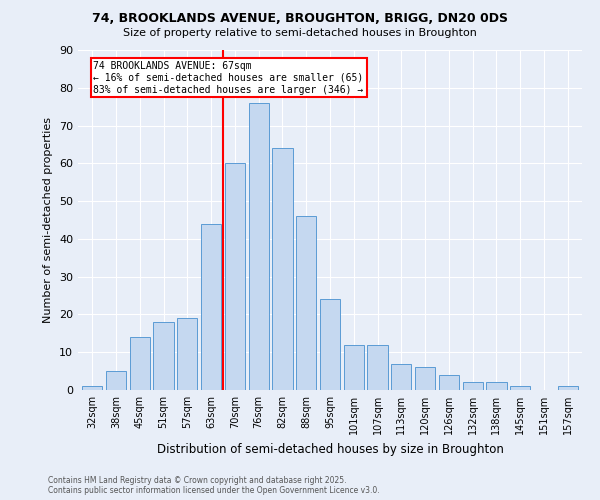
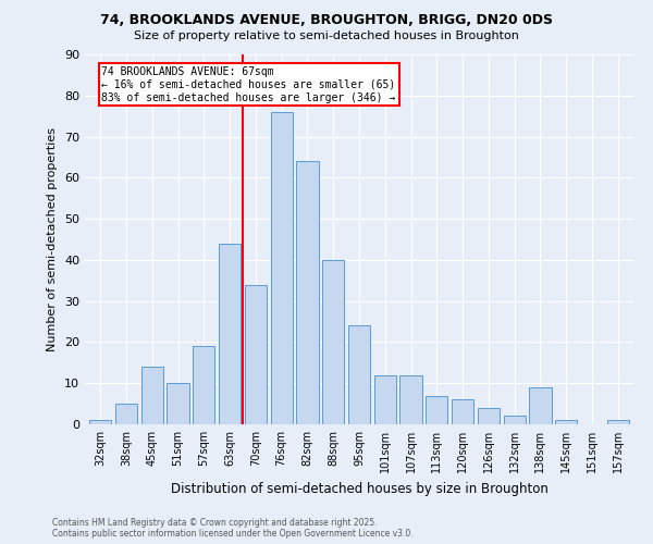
51sqm: 18 -> 10
70sqm: 60 -> 34
88sqm: 46 -> 40
138sqm: 2 -> 9
